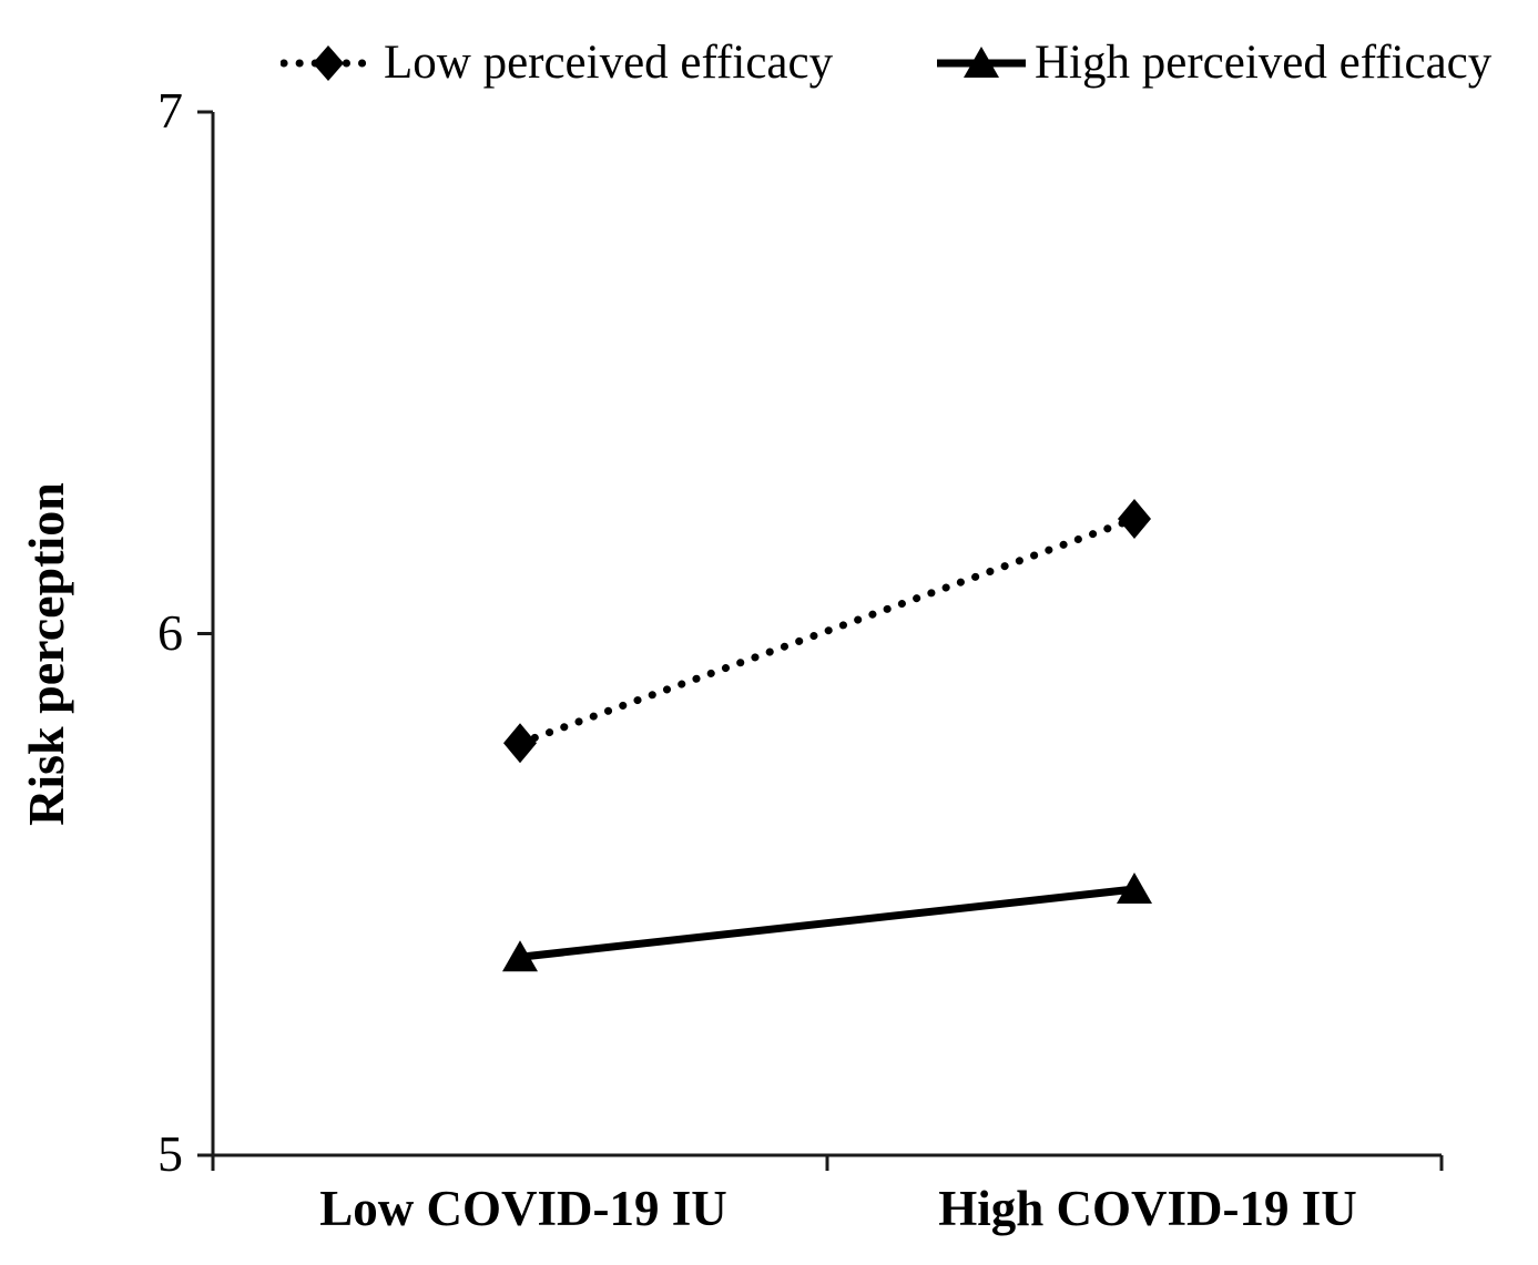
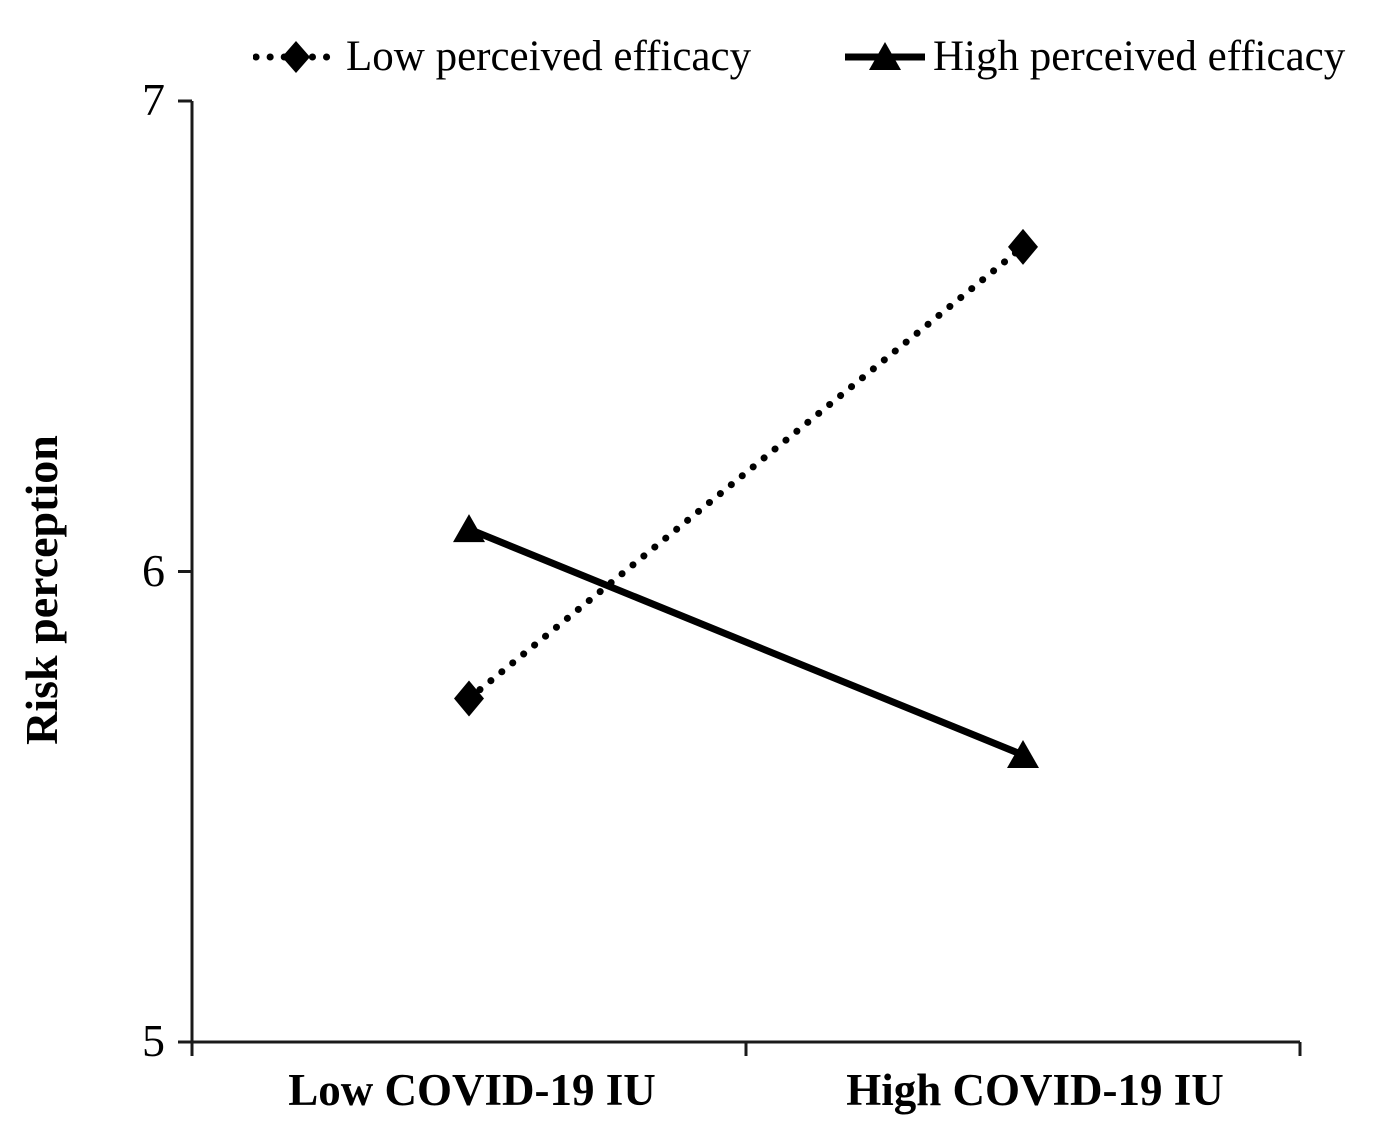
Low perceived efficacy/Low COVID-19 IU: 5.79 -> 5.73
High perceived efficacy/Low COVID-19 IU: 5.38 -> 6.09
Low perceived efficacy/High COVID-19 IU: 6.22 -> 6.69
High perceived efficacy/High COVID-19 IU: 5.51 -> 5.61
